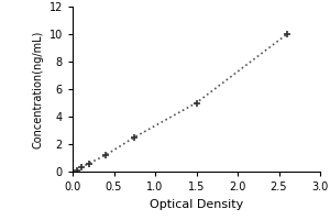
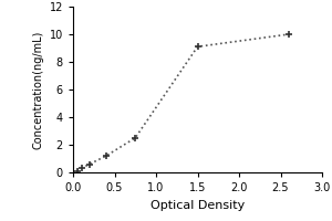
1.5: 5.0 -> 9.1
